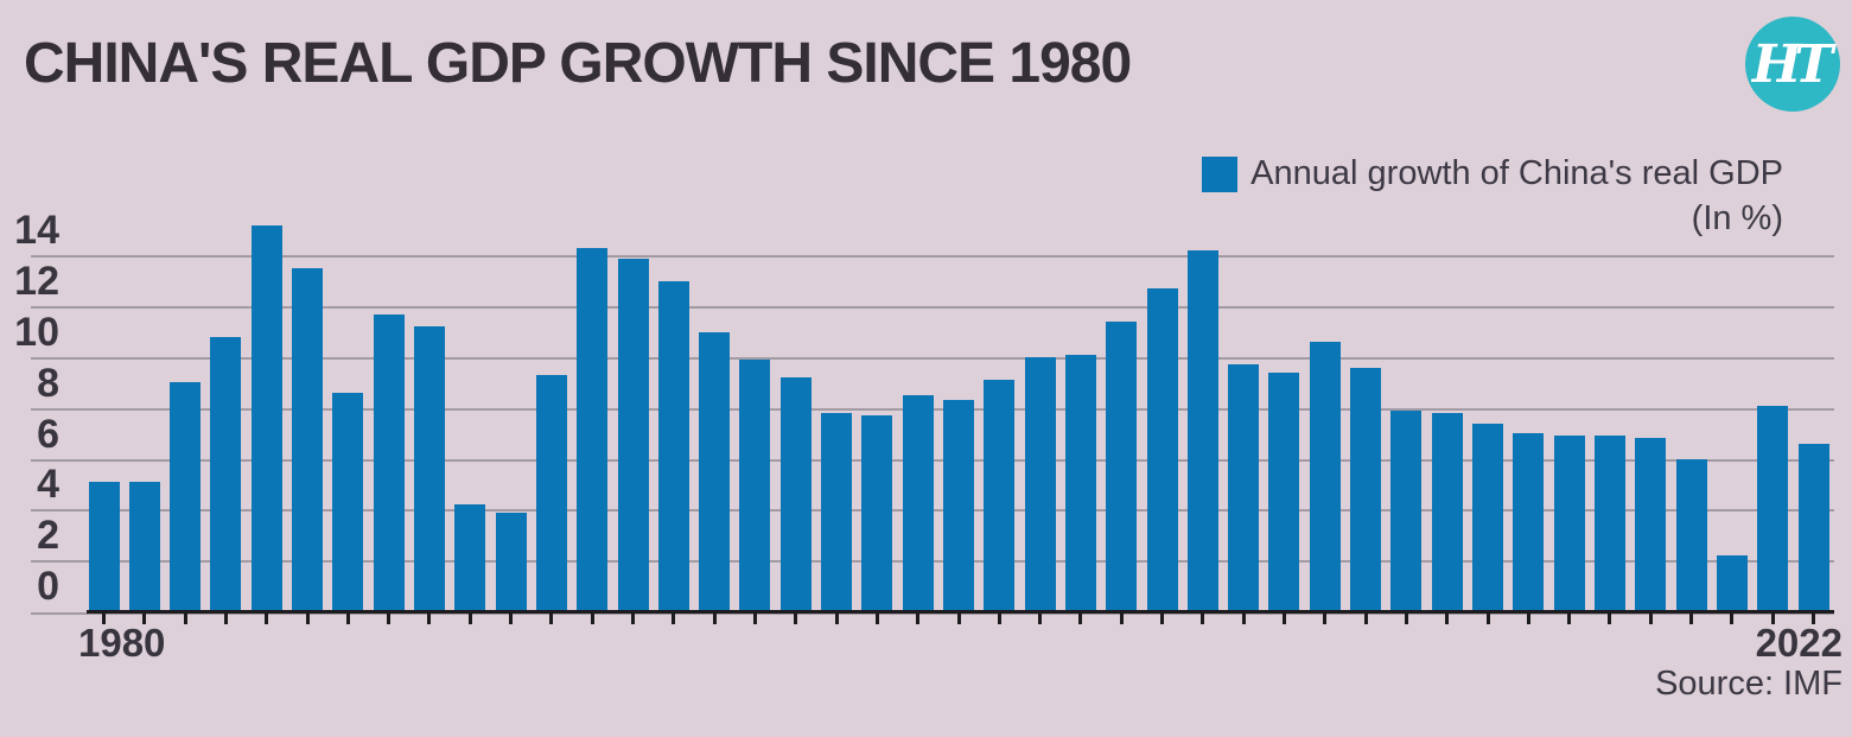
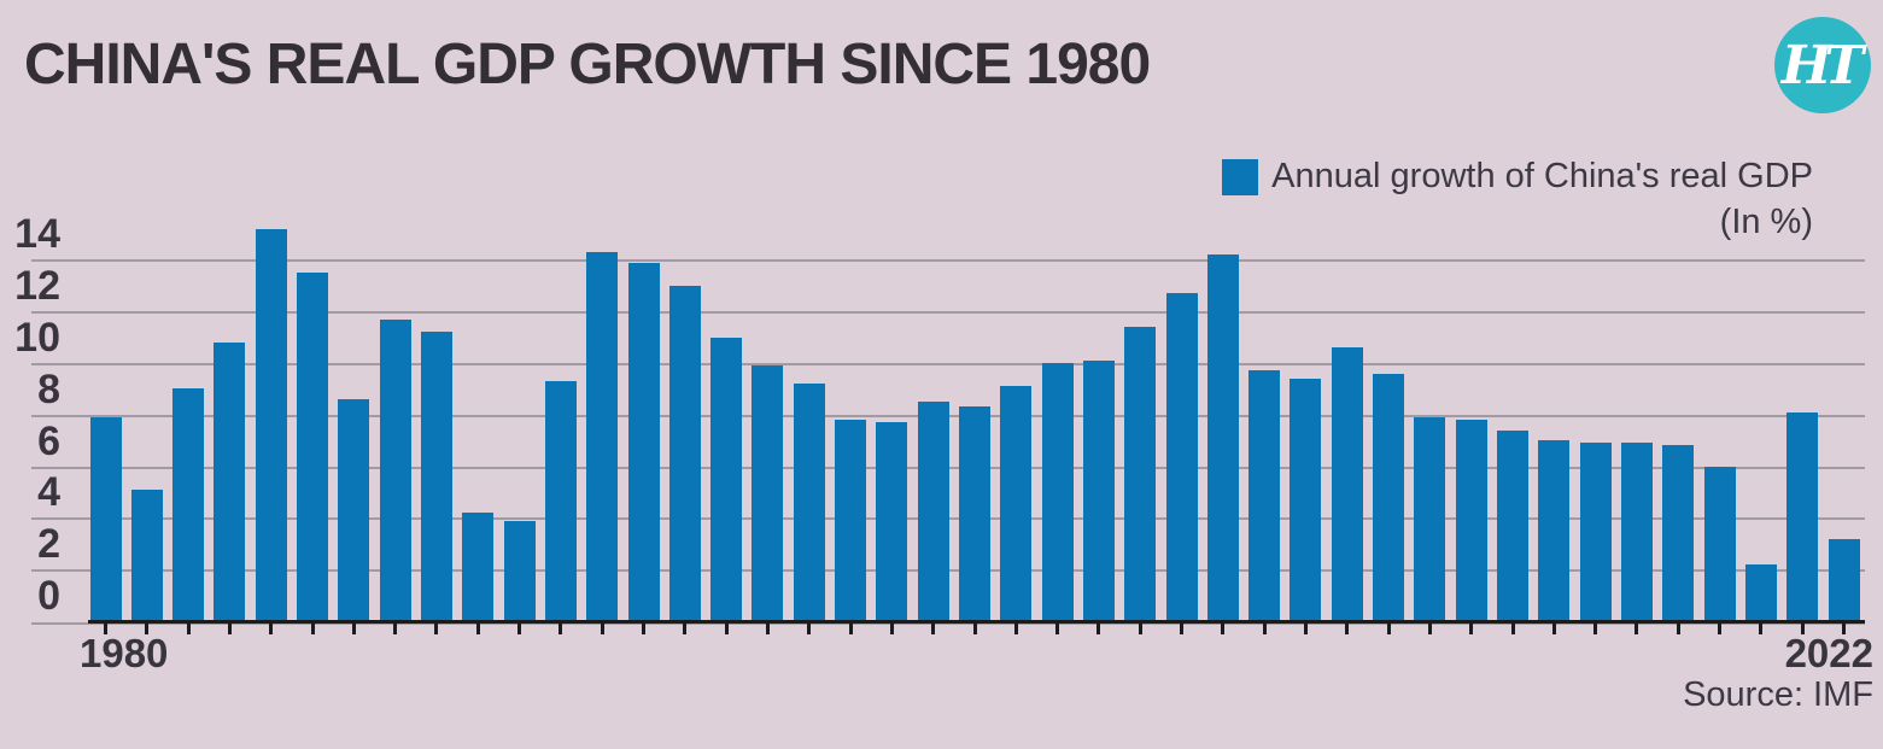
1980: 5.1 -> 7.9
2022: 6.6 -> 3.2
